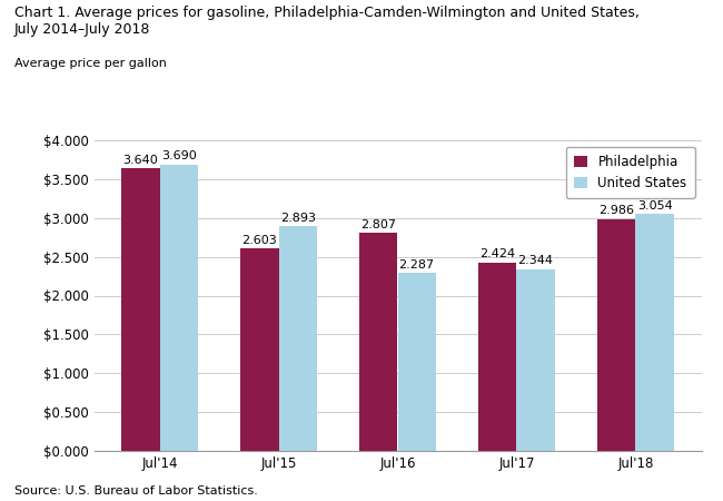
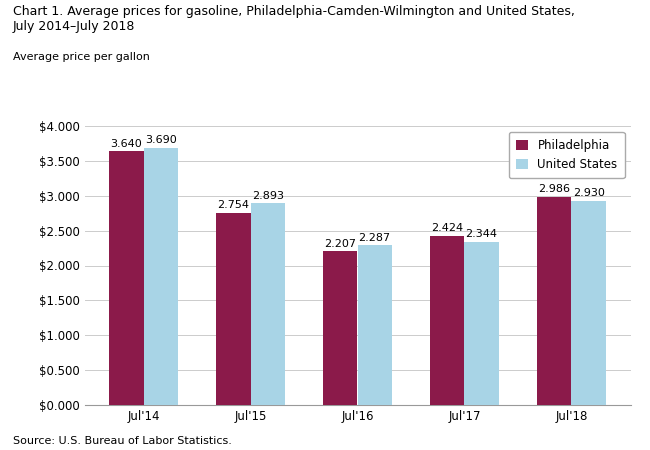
Philadelphia/Jul'15: 2.603 -> 2.754
Philadelphia/Jul'16: 2.807 -> 2.207
United States/Jul'18: 3.054 -> 2.930
